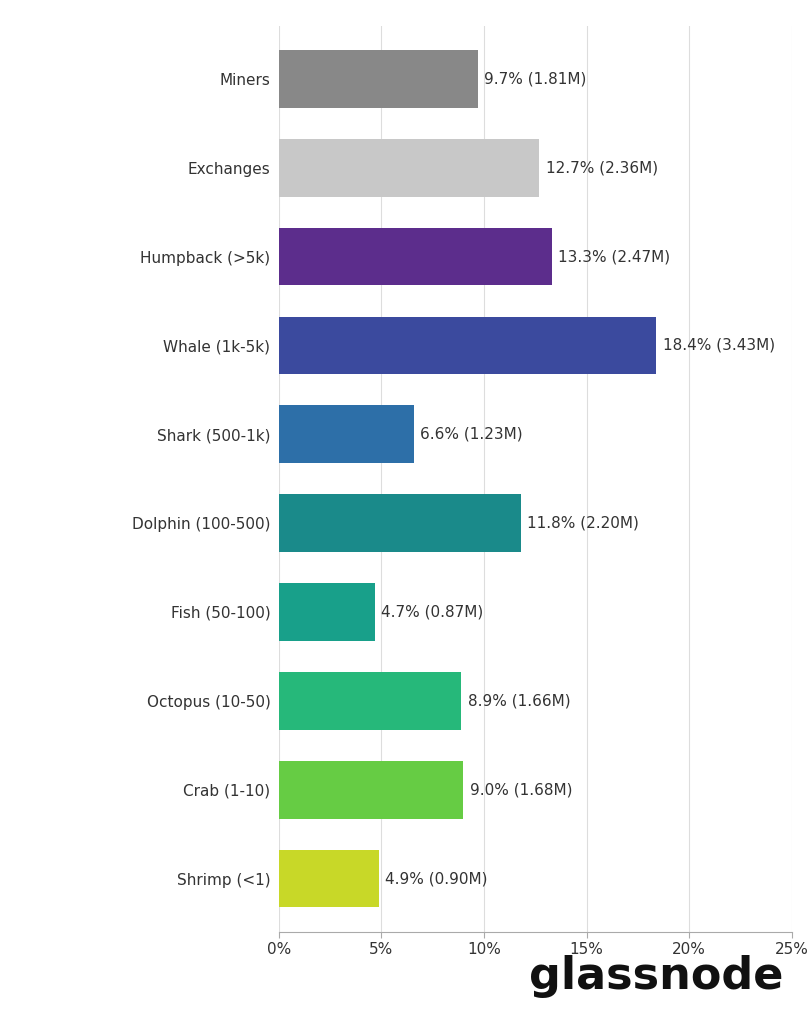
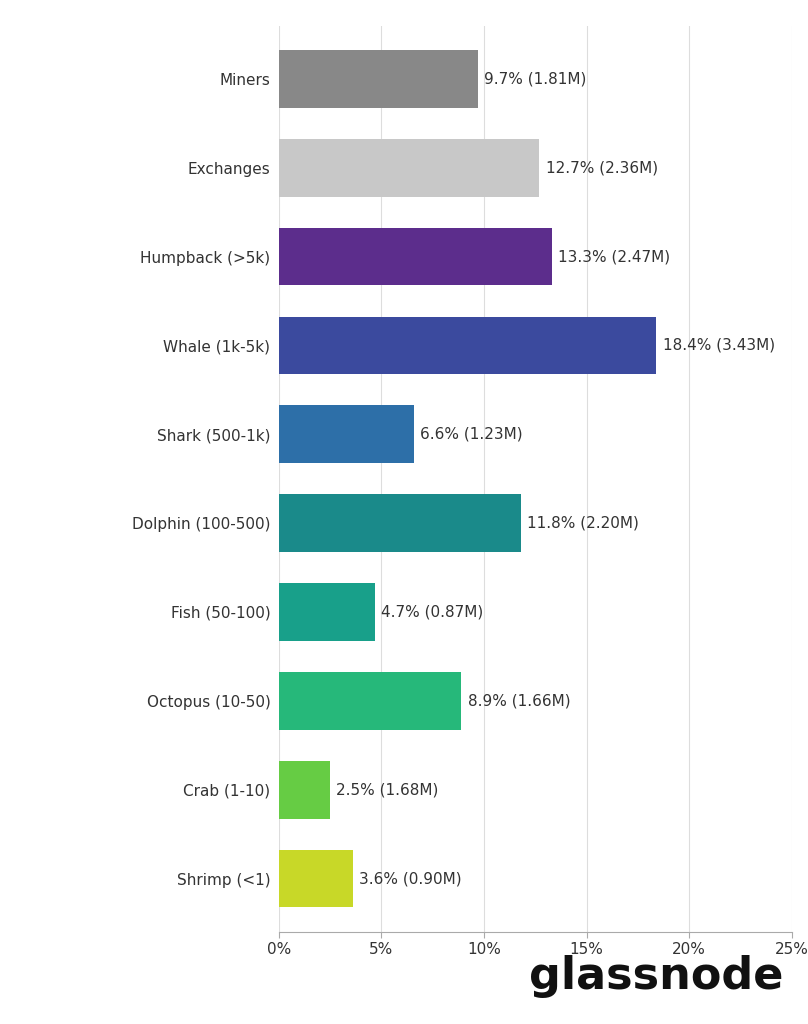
Crab (1-10): 9.0% -> 2.5%
Shrimp (<1): 4.9% -> 3.6%
